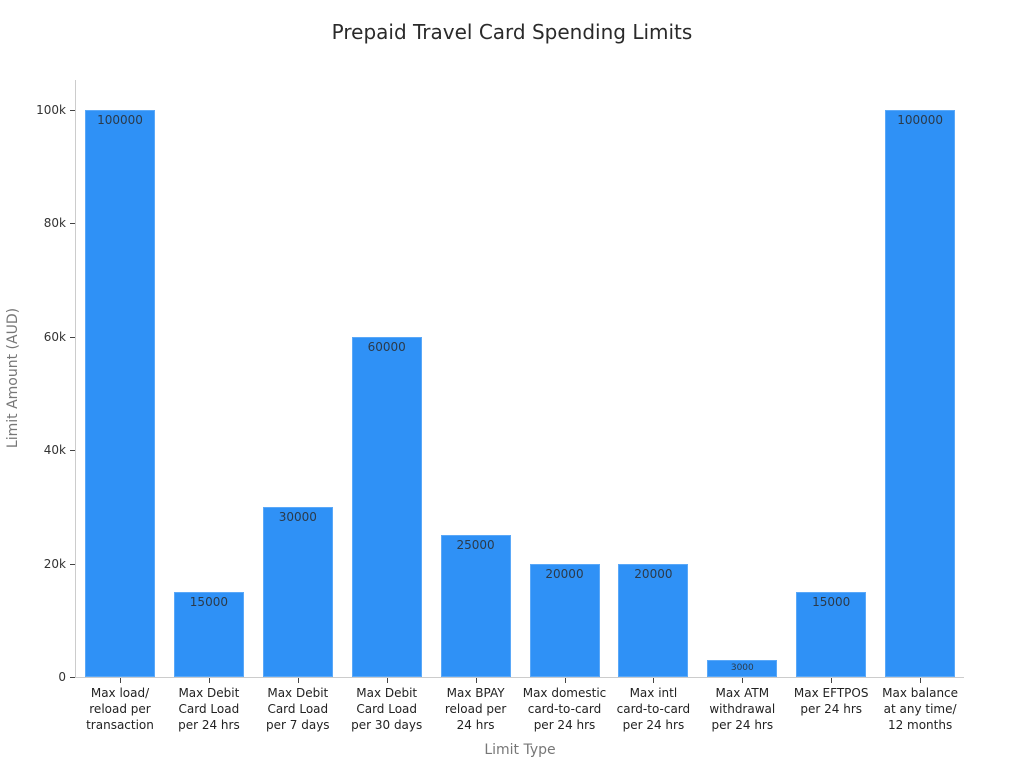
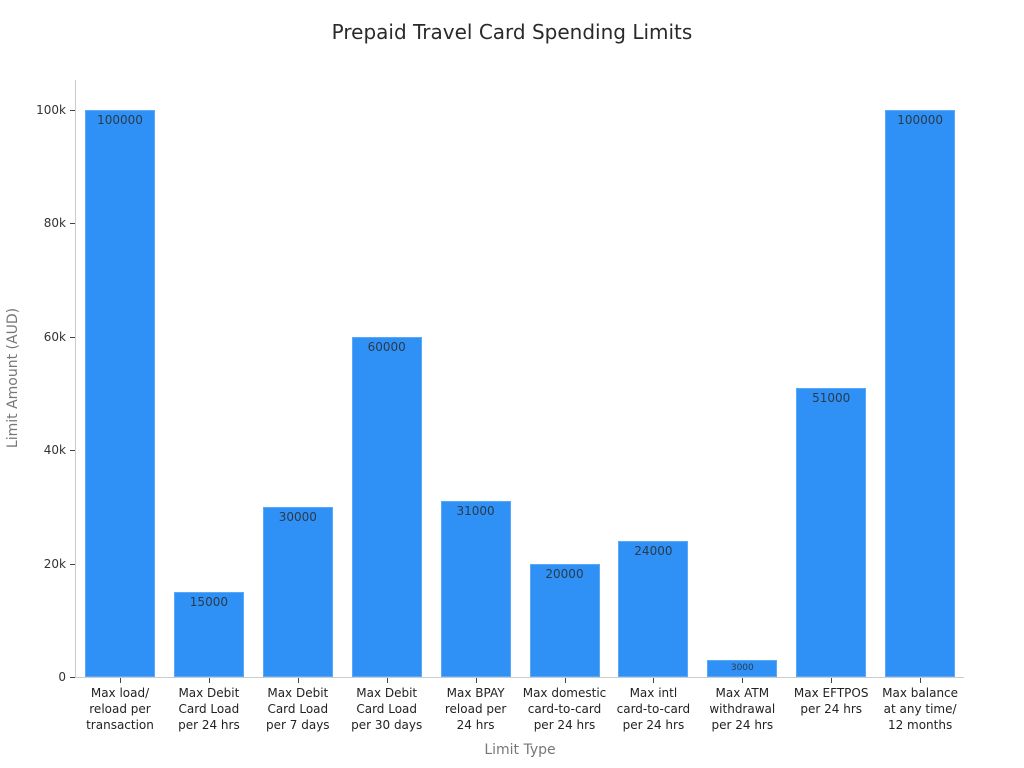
Max BPAY reload per 24 hrs: 25000 -> 31000
Max intl card-to-card per 24 hrs: 20000 -> 24000
Max EFTPOS per 24 hrs: 15000 -> 51000
